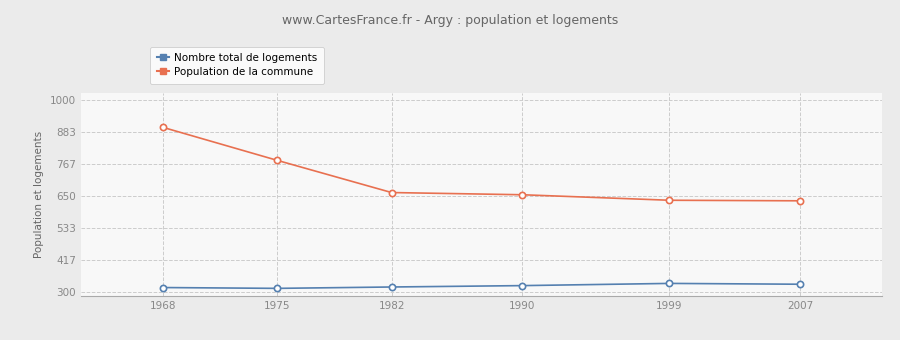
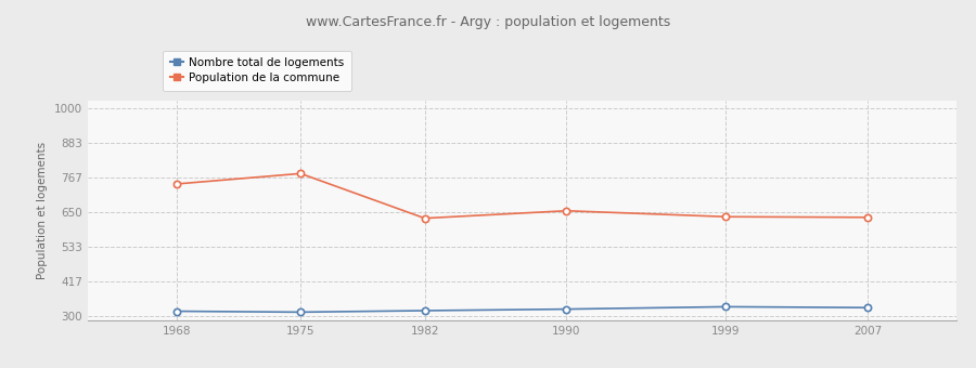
Population de la commune/1968: 900 -> 745
Population de la commune/1982: 663 -> 630
